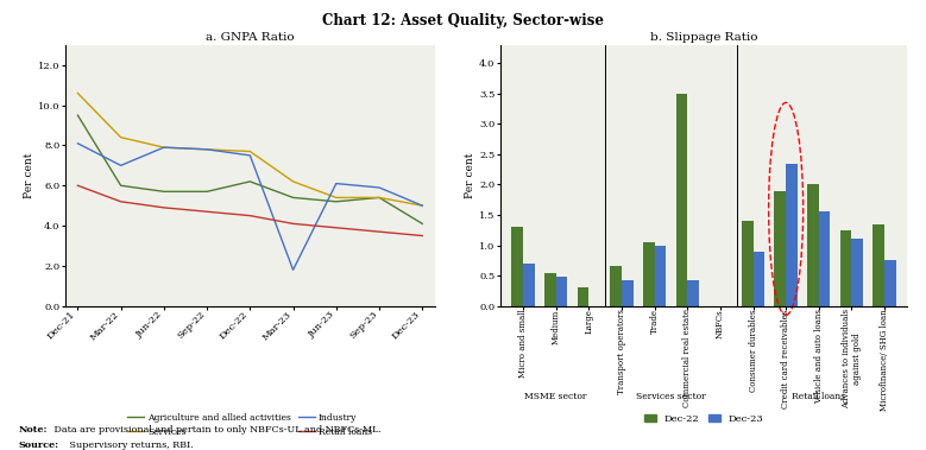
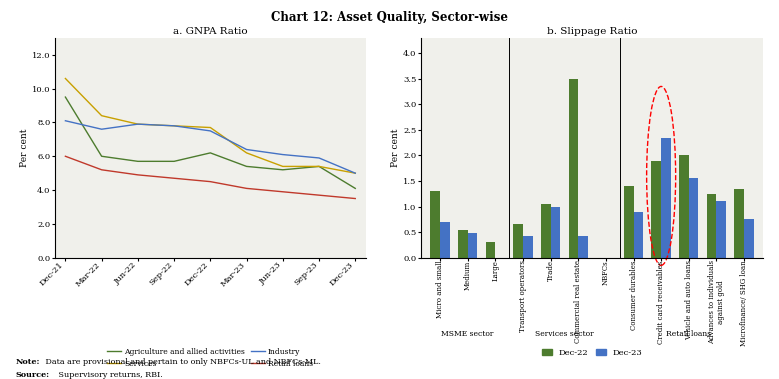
a. GNPA Ratio/Industry/Mar-22: 7.0 -> 7.6
a. GNPA Ratio/Industry/Mar-23: 1.8 -> 6.4
